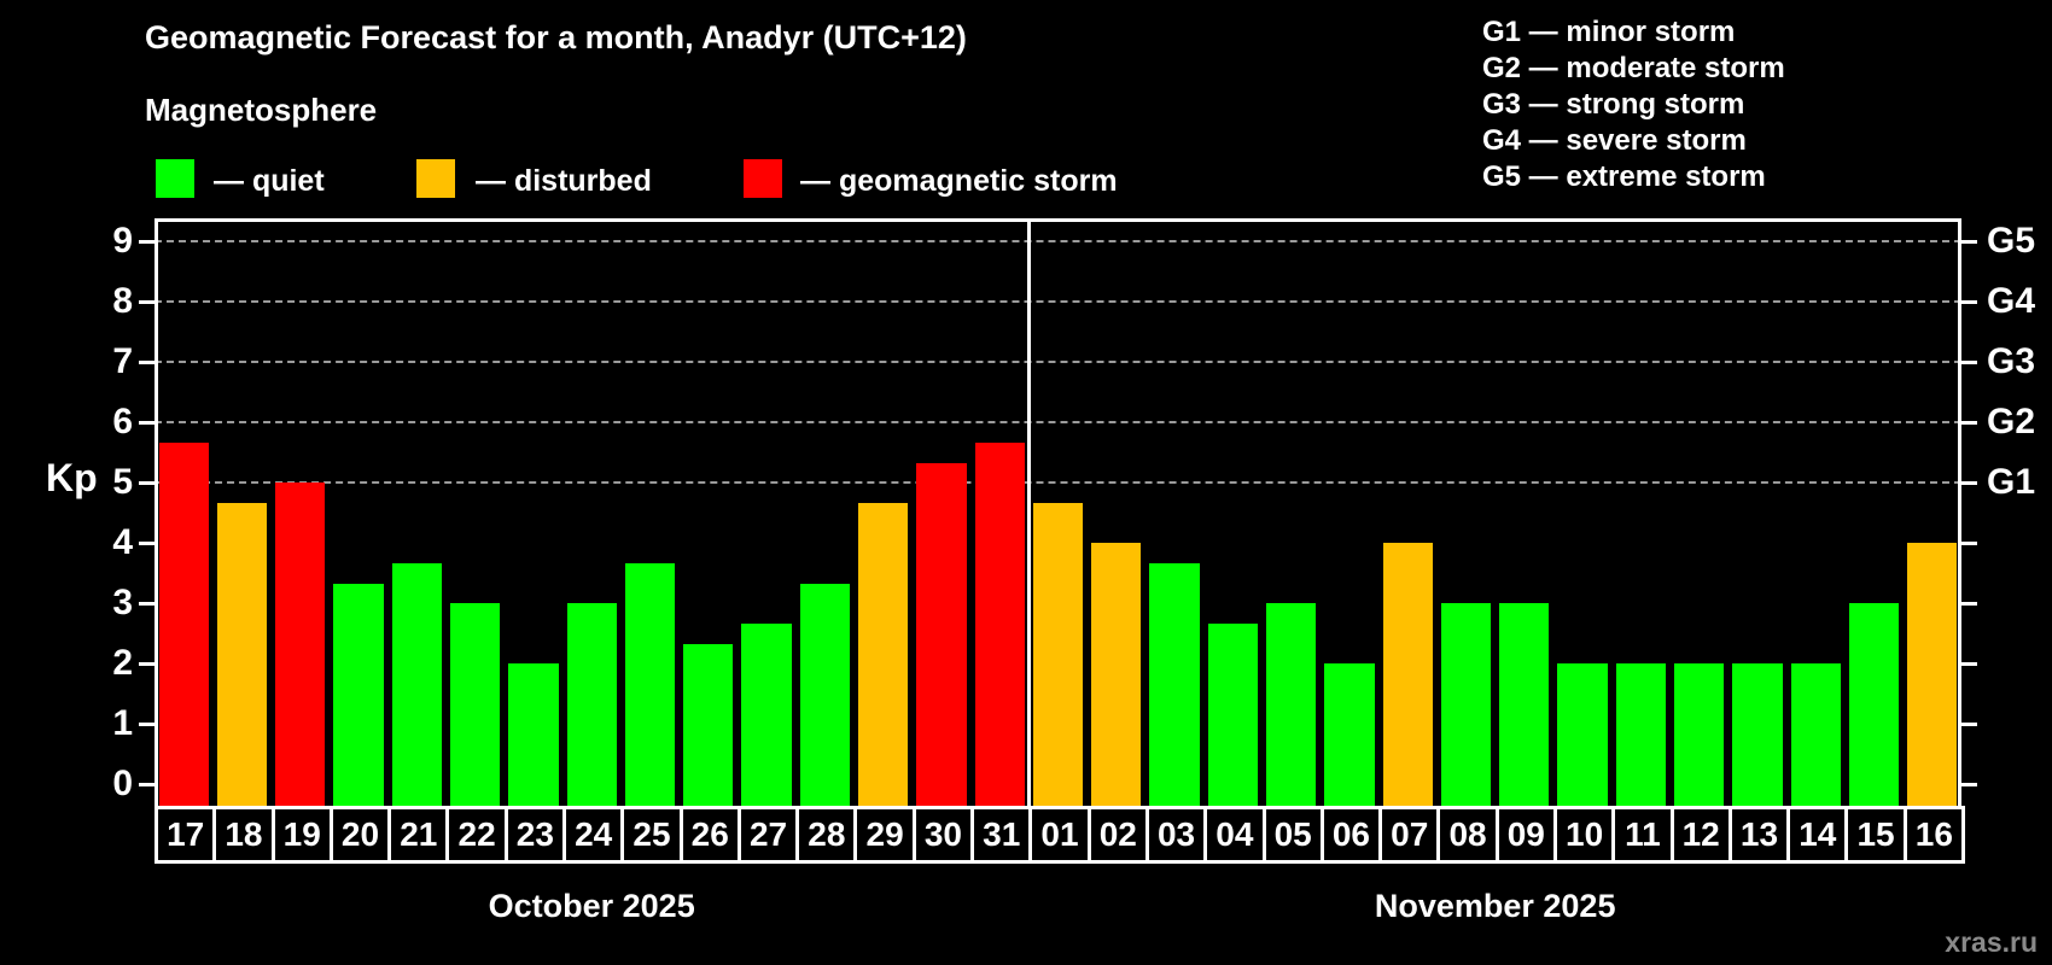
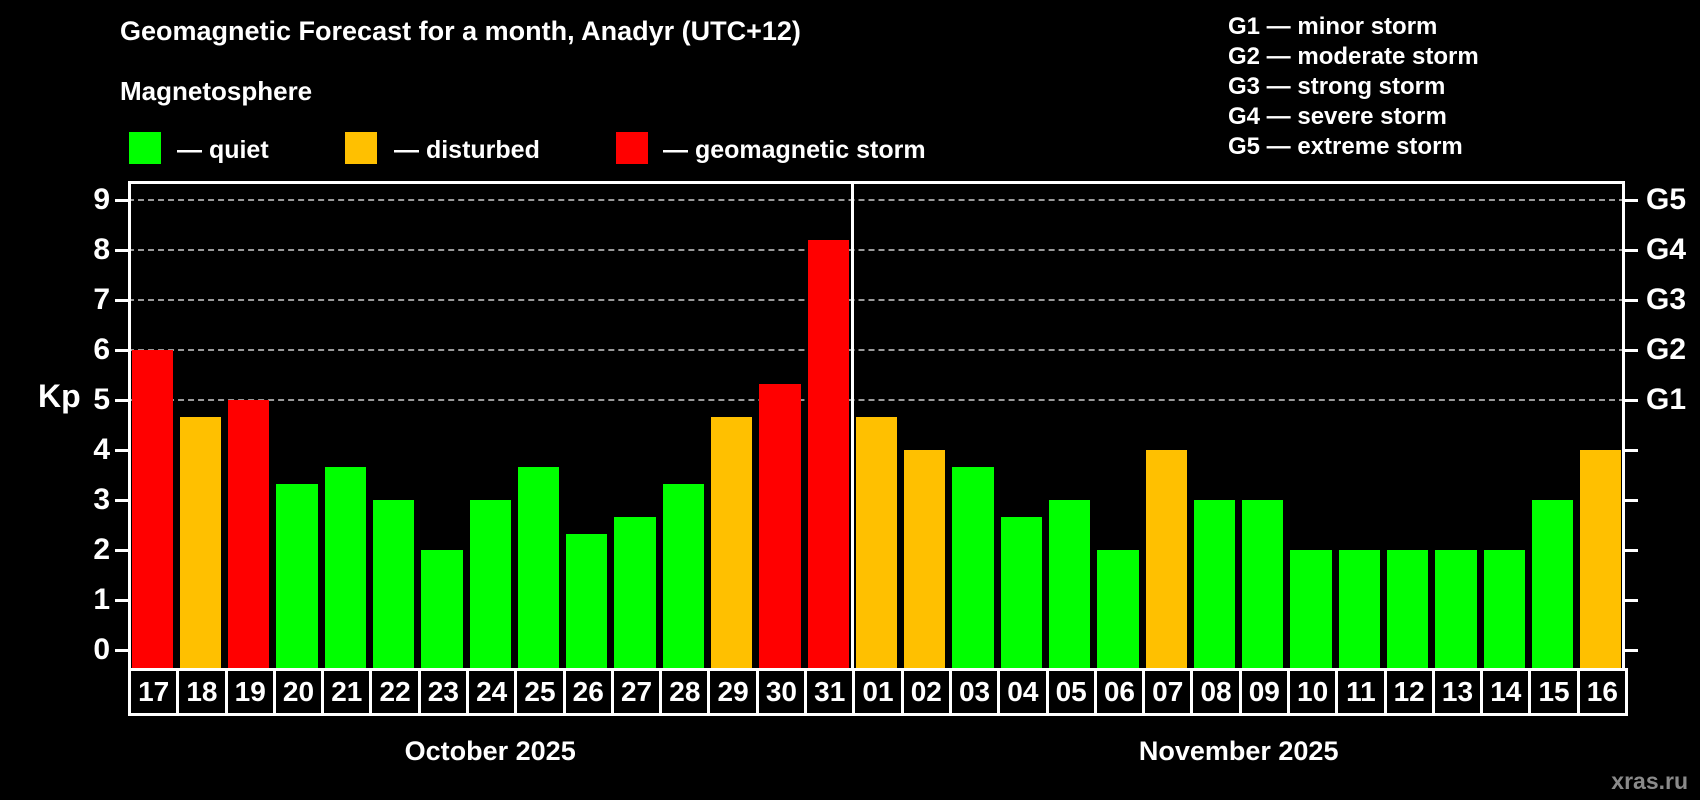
17: 5.7 -> 6.0
31: 5.7 -> 8.2
